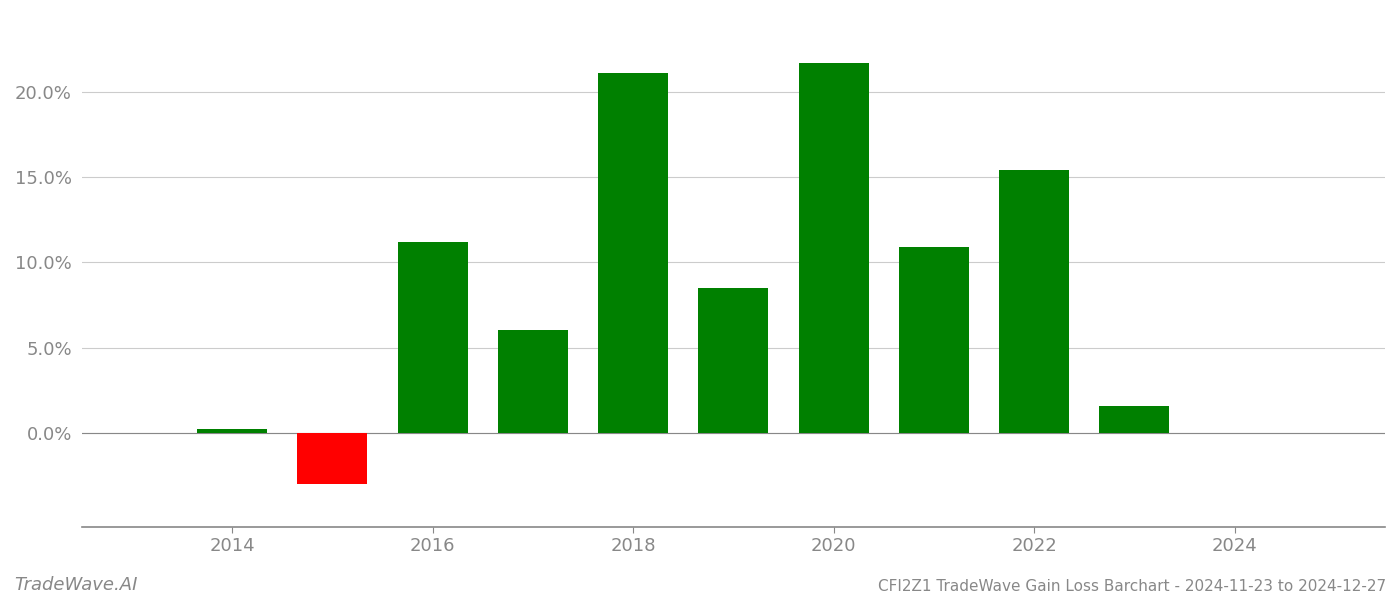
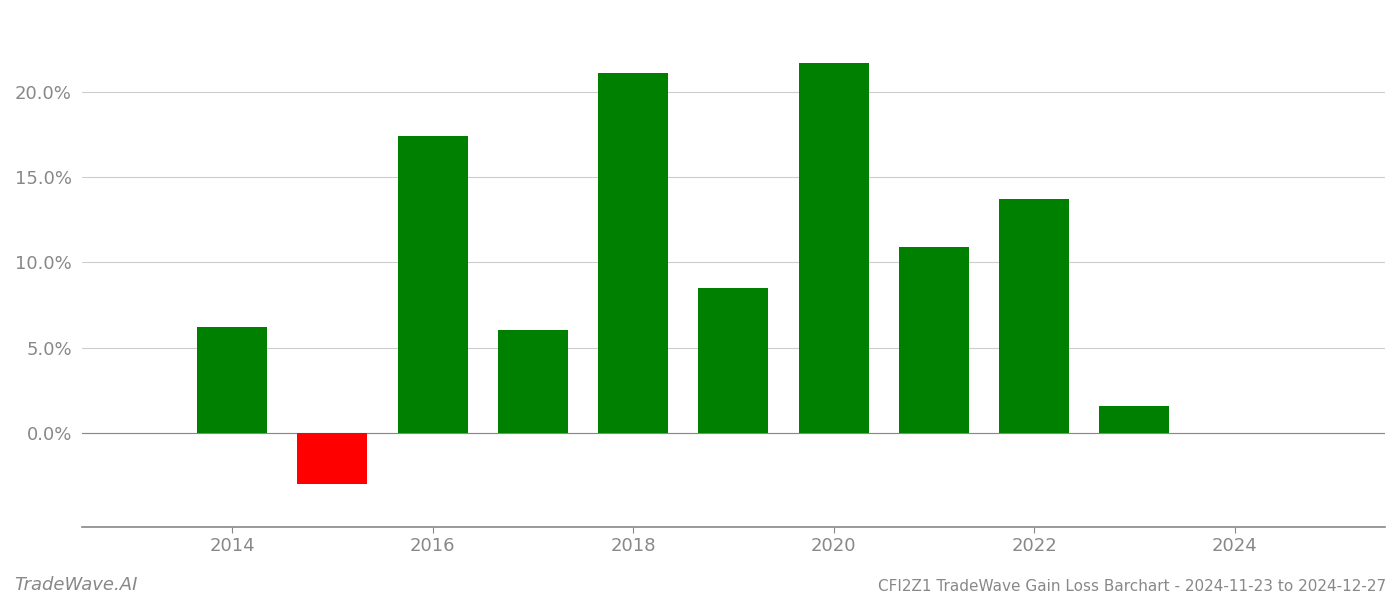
2014: 0.2% -> 6.2%
2016: 11.2% -> 17.4%
2022: 15.4% -> 13.7%
